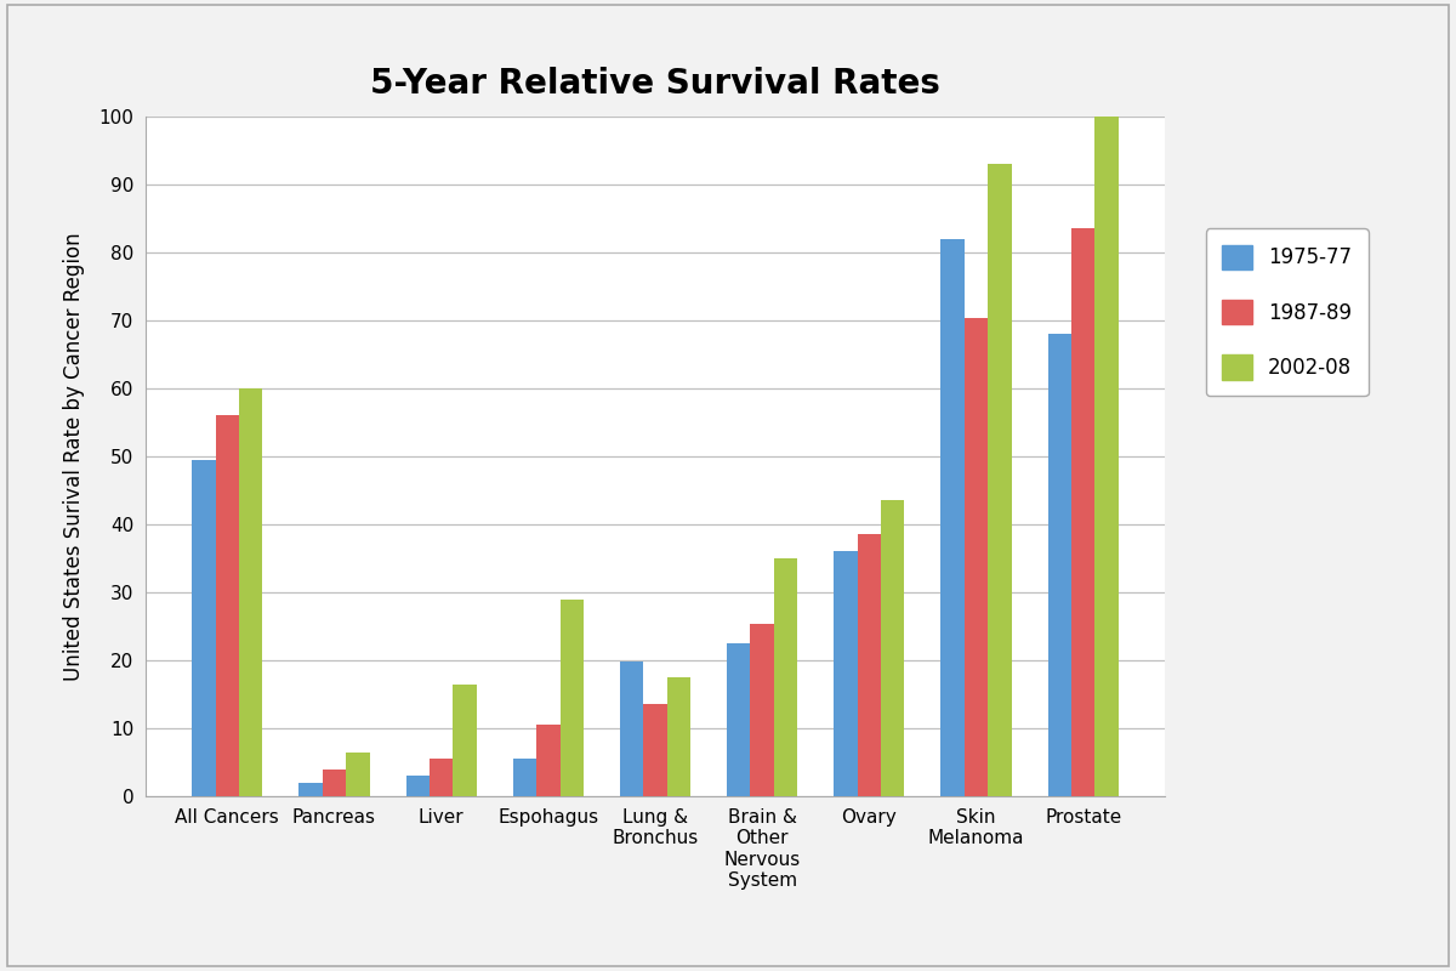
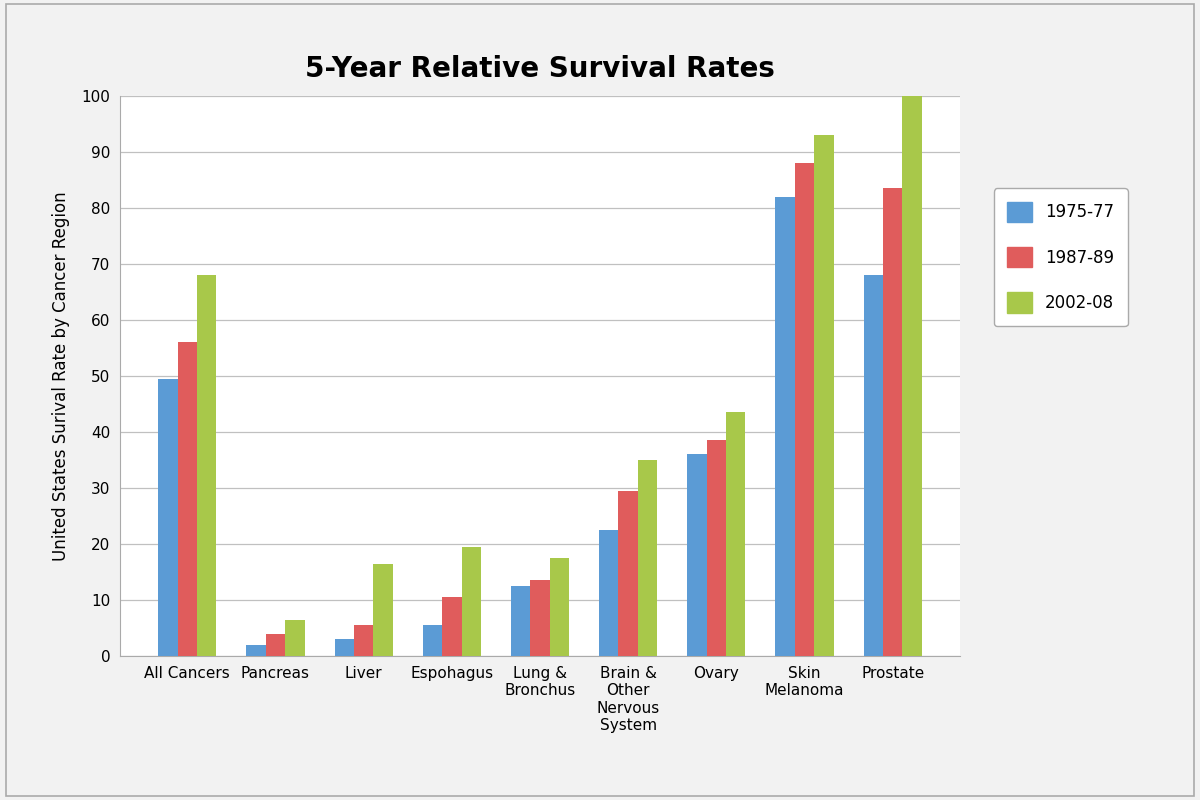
2002-08/All Cancers: 60.0 -> 68.0
2002-08/Espohagus: 29.0 -> 19.5
1975-77/Lung & Bronchus: 19.8 -> 12.5
1987-89/Brain & Other Nervous System: 25.4 -> 29.5
1987-89/Skin Melanoma: 70.4 -> 88.0
